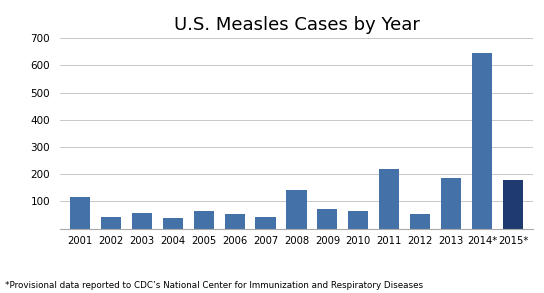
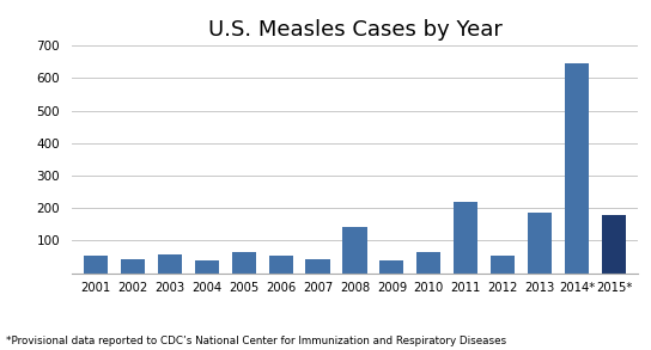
2001: 116 -> 55
2009: 71 -> 40
